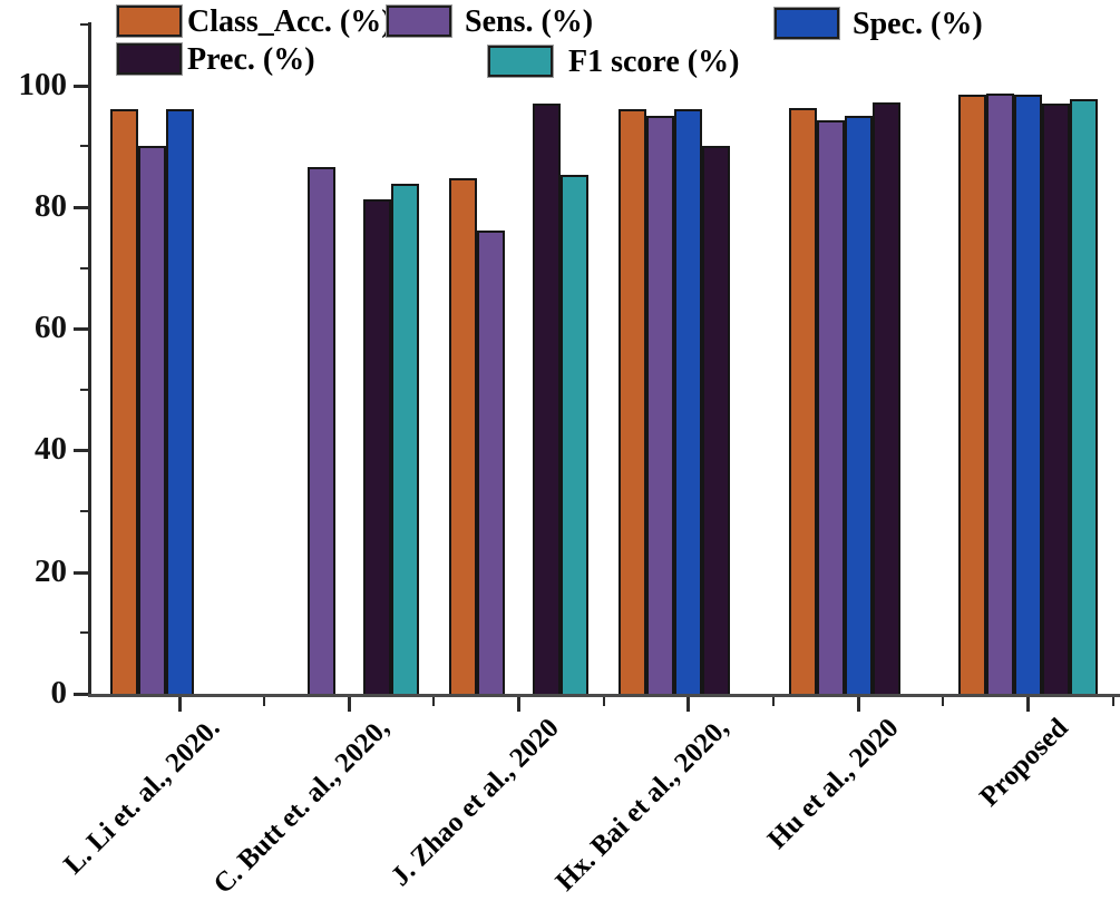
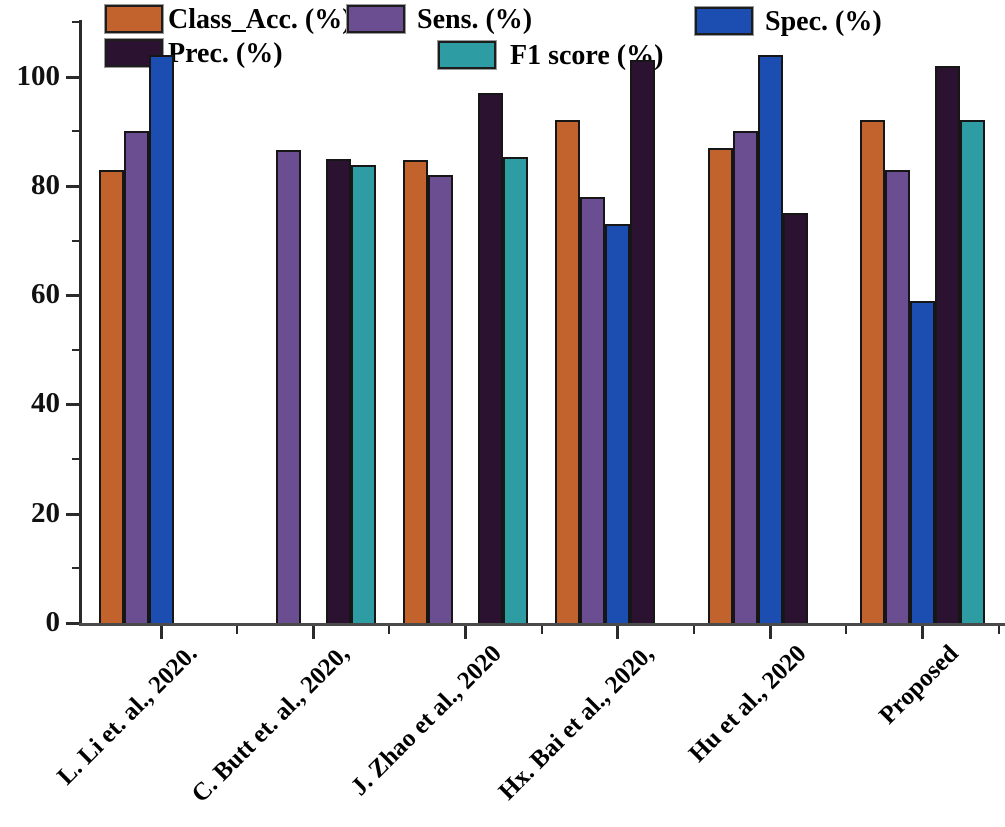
Class_Acc. (%)/L. Li et. al., 2020.: 96 -> 83
Spec. (%)/L. Li et. al., 2020.: 96 -> 104
Prec. (%)/C. Butt et. al., 2020,: 81 -> 85
Sens. (%)/J. Zhao et al., 2020: 76 -> 82
Class_Acc. (%)/Hx. Bai et al., 2020,: 96 -> 92
Sens. (%)/Hx. Bai et al., 2020,: 95 -> 78
Spec. (%)/Hx. Bai et al., 2020,: 96 -> 73
Prec. (%)/Hx. Bai et al., 2020,: 90 -> 103
Class_Acc. (%)/Hu et al., 2020: 96 -> 87
Sens. (%)/Hu et al., 2020: 94 -> 90
Spec. (%)/Hu et al., 2020: 95 -> 104
Prec. (%)/Hu et al., 2020: 97 -> 75
Class_Acc. (%)/Proposed: 98 -> 92
Sens. (%)/Proposed: 99 -> 83
Spec. (%)/Proposed: 98 -> 59
Prec. (%)/Proposed: 97 -> 102
F1 score (%)/Proposed: 98 -> 92
